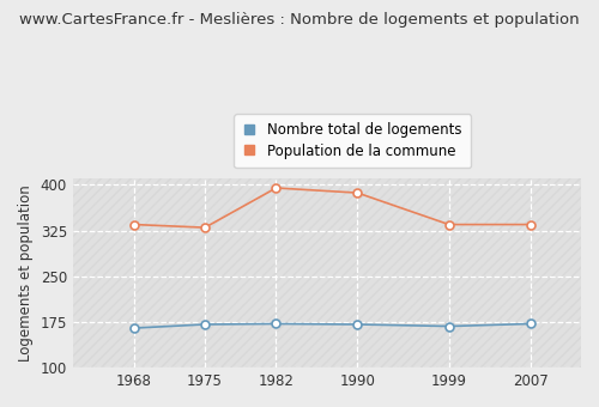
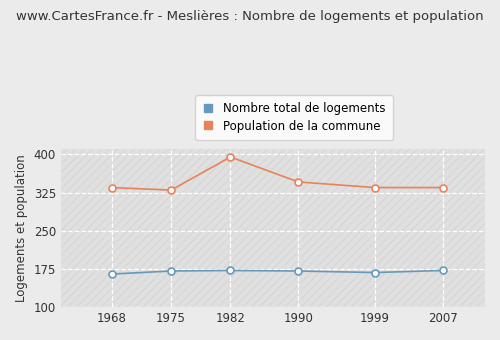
Population de la commune/1990: 387 -> 346
